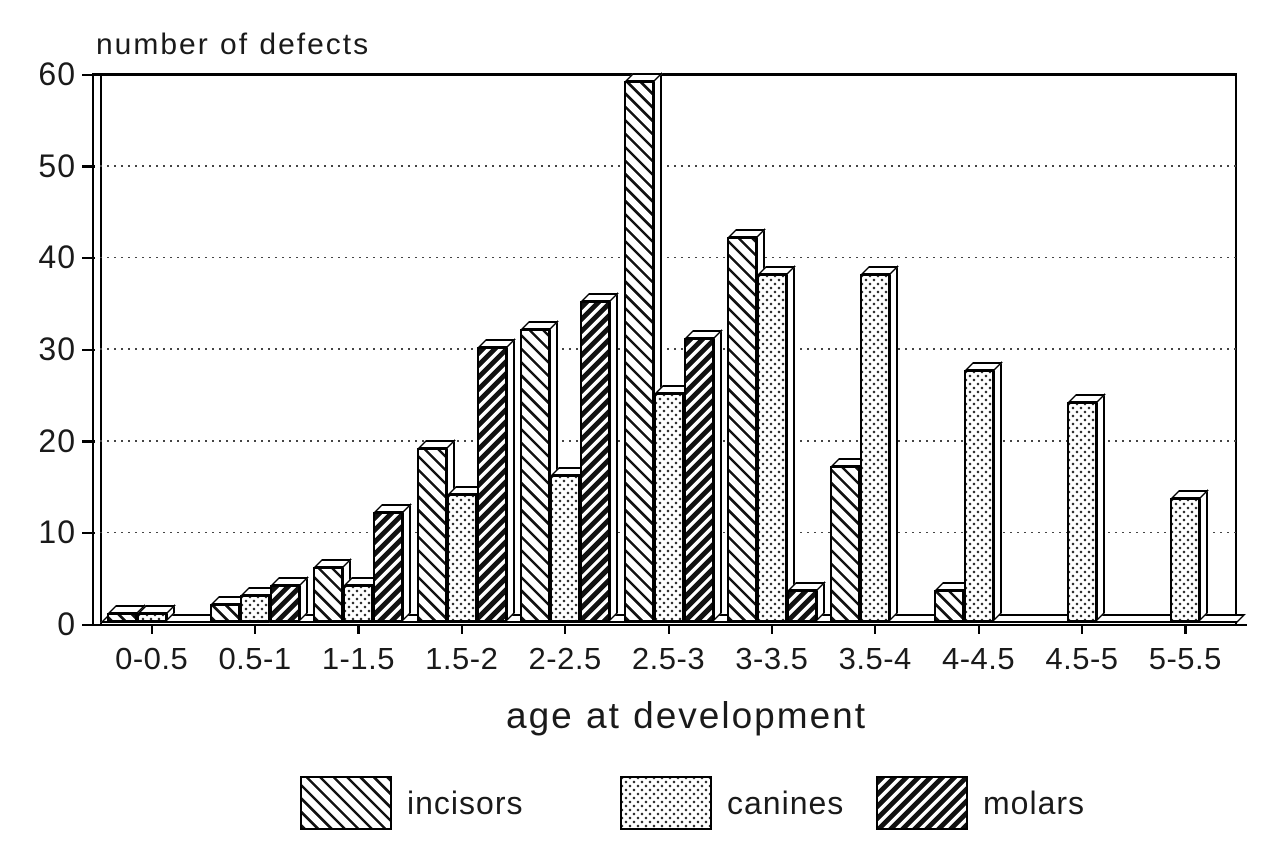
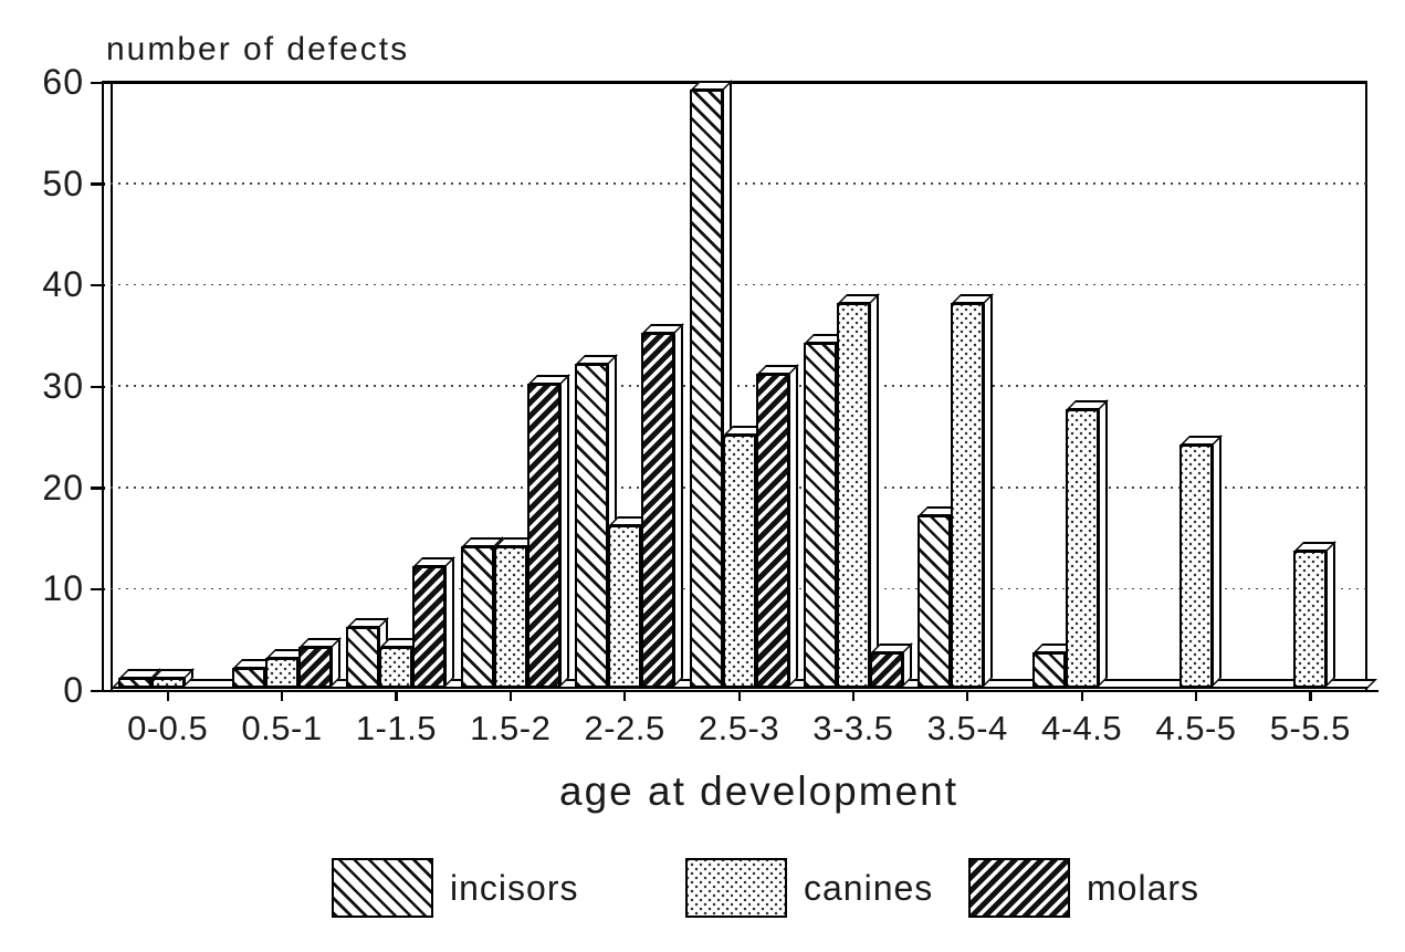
incisors/1.5-2: 19 -> 14
incisors/3-3.5: 42 -> 34
